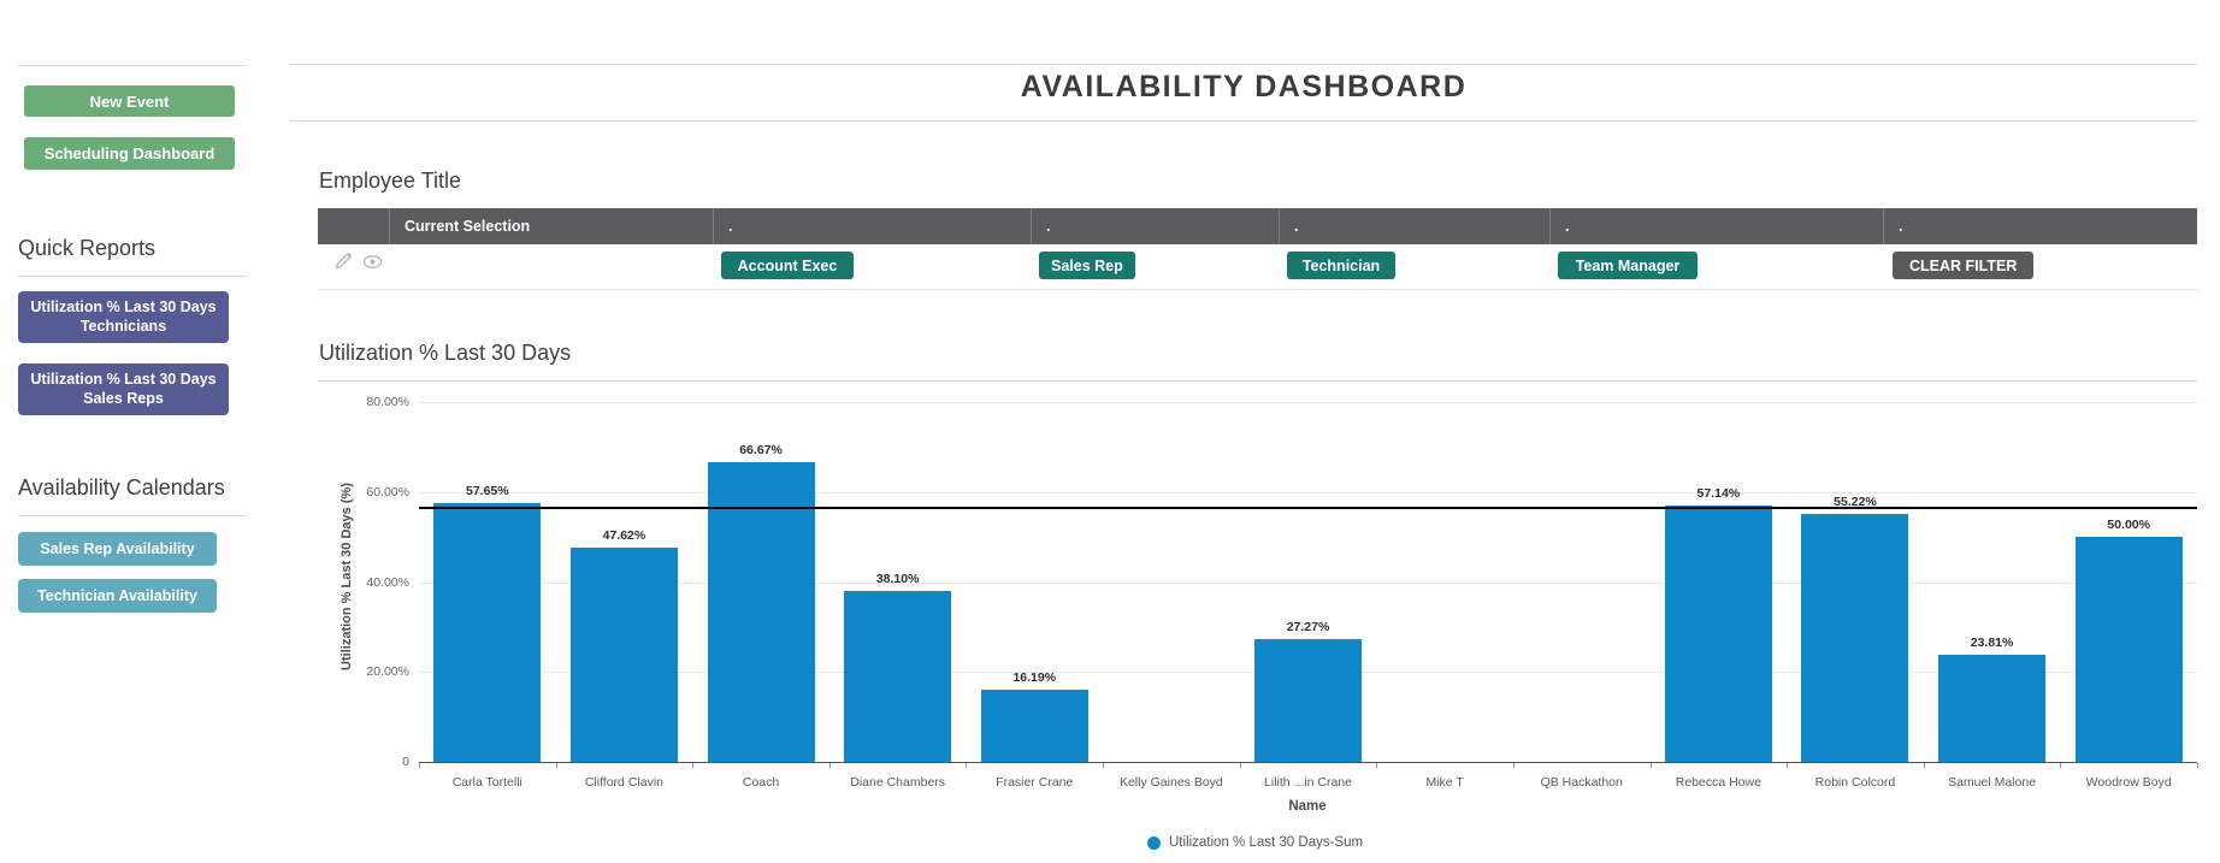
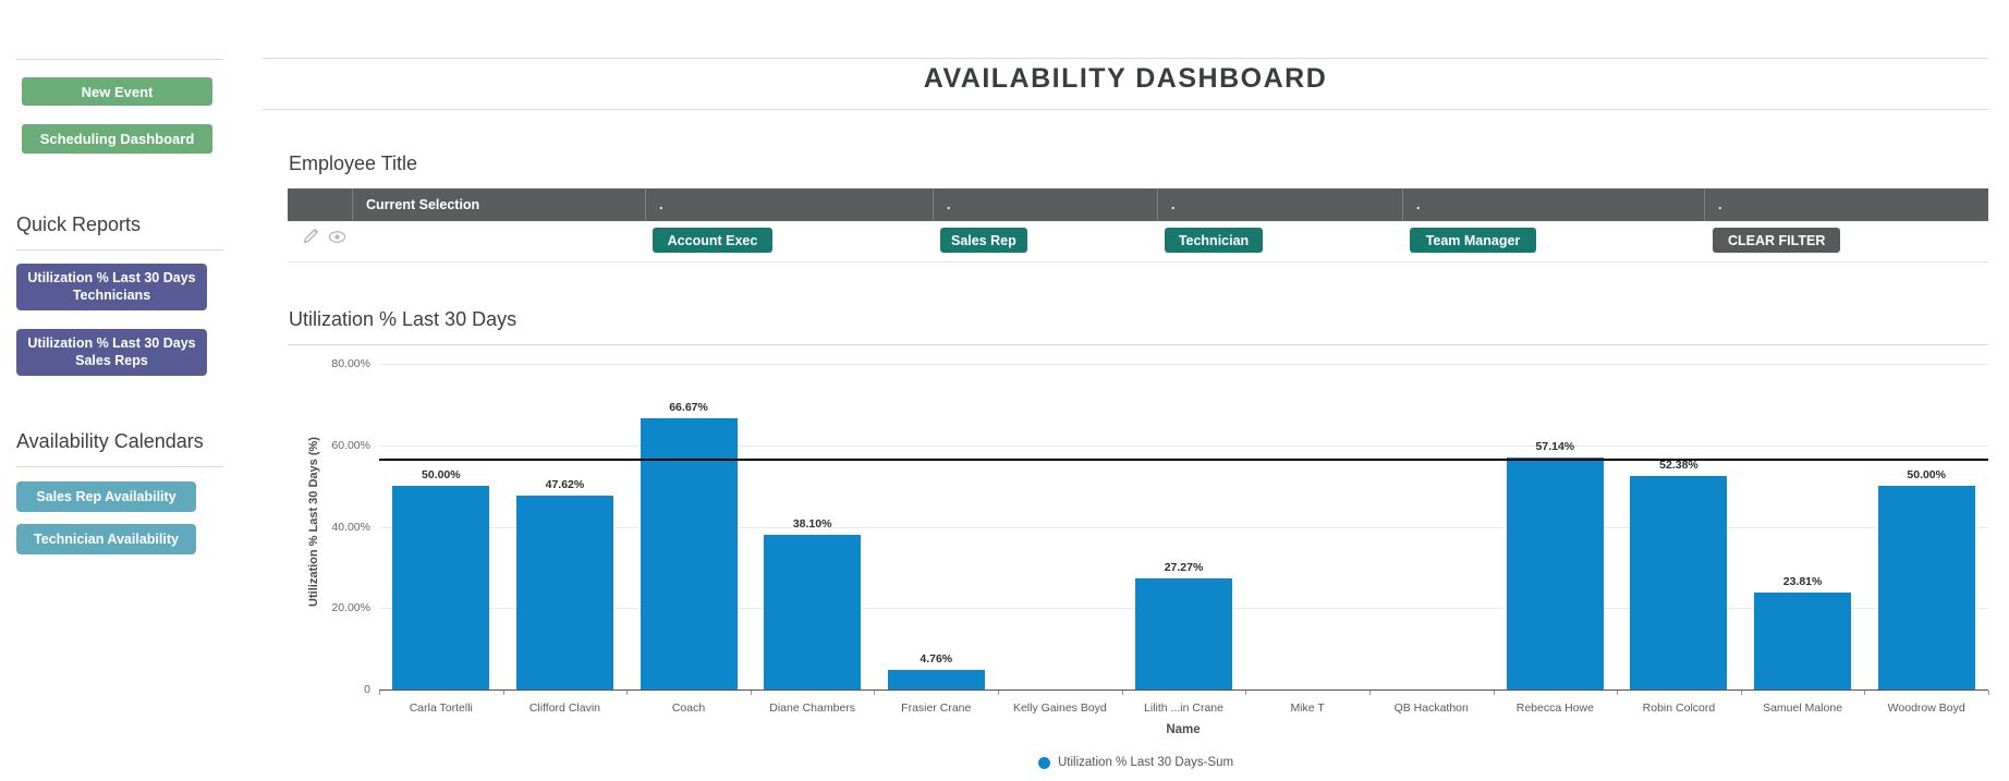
Carla Tortelli: 57.65% -> 50.00%
Frasier Crane: 16.19% -> 4.76%
Robin Colcord: 55.22% -> 52.38%
